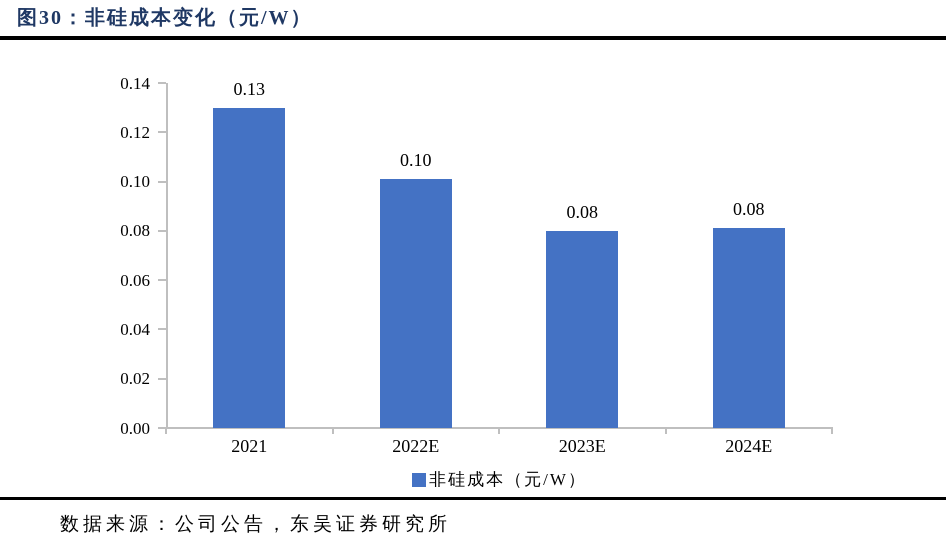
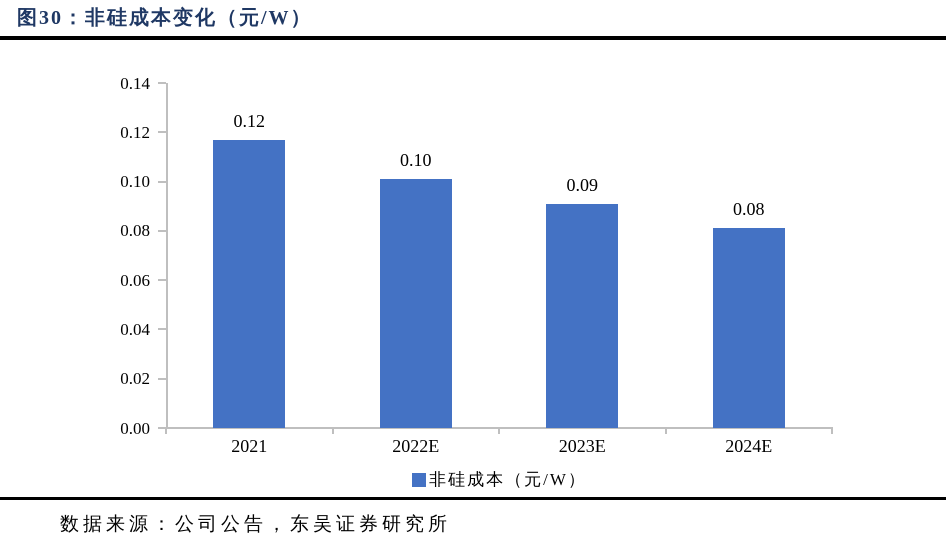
2021: 0.13 -> 0.12
2023E: 0.08 -> 0.09
